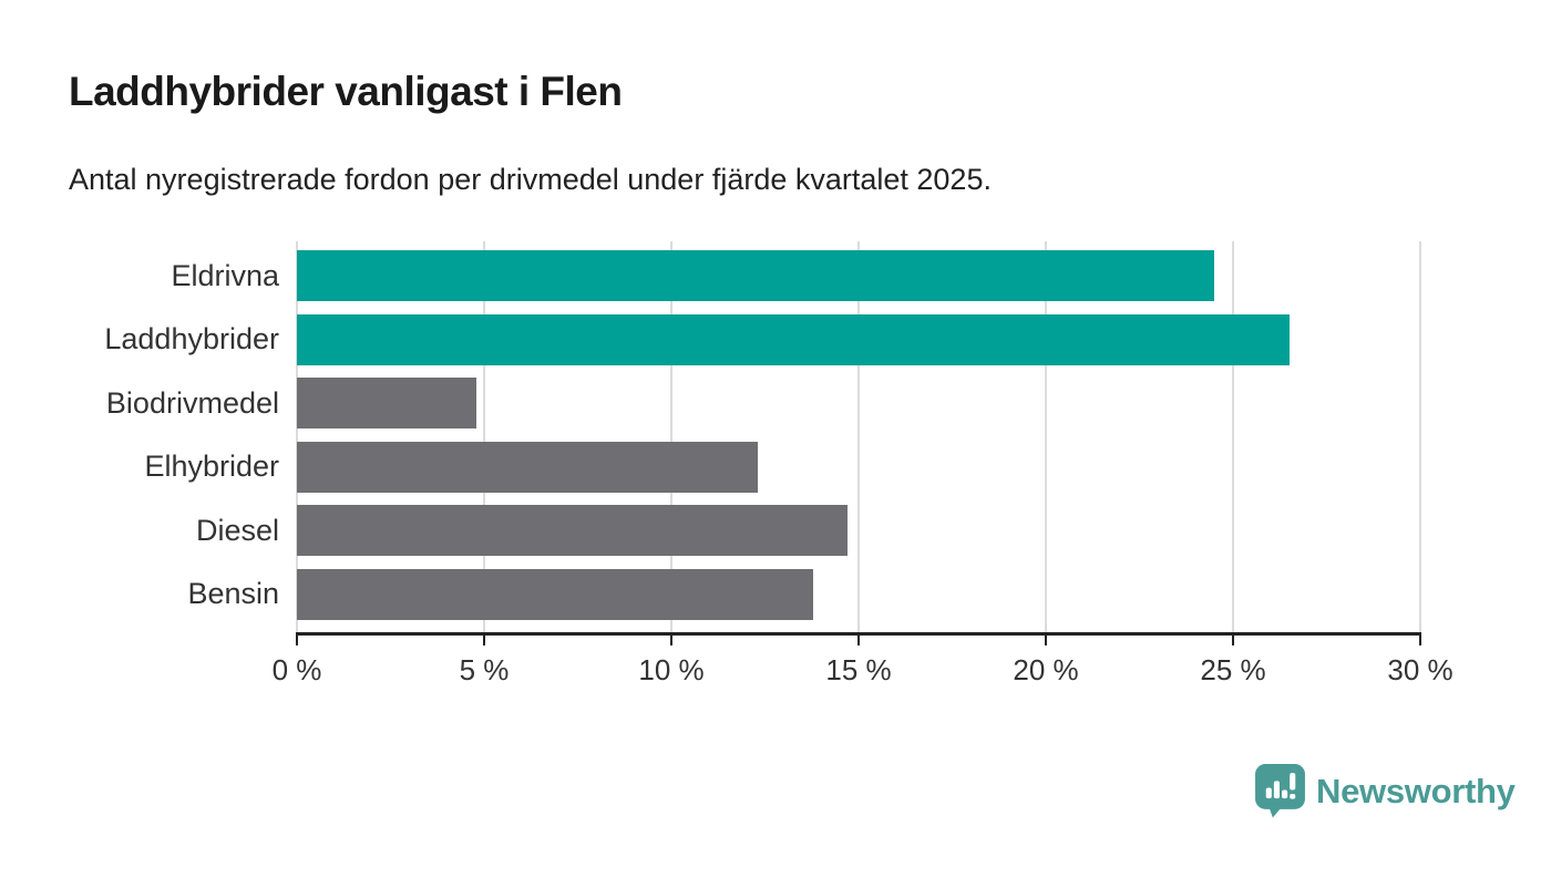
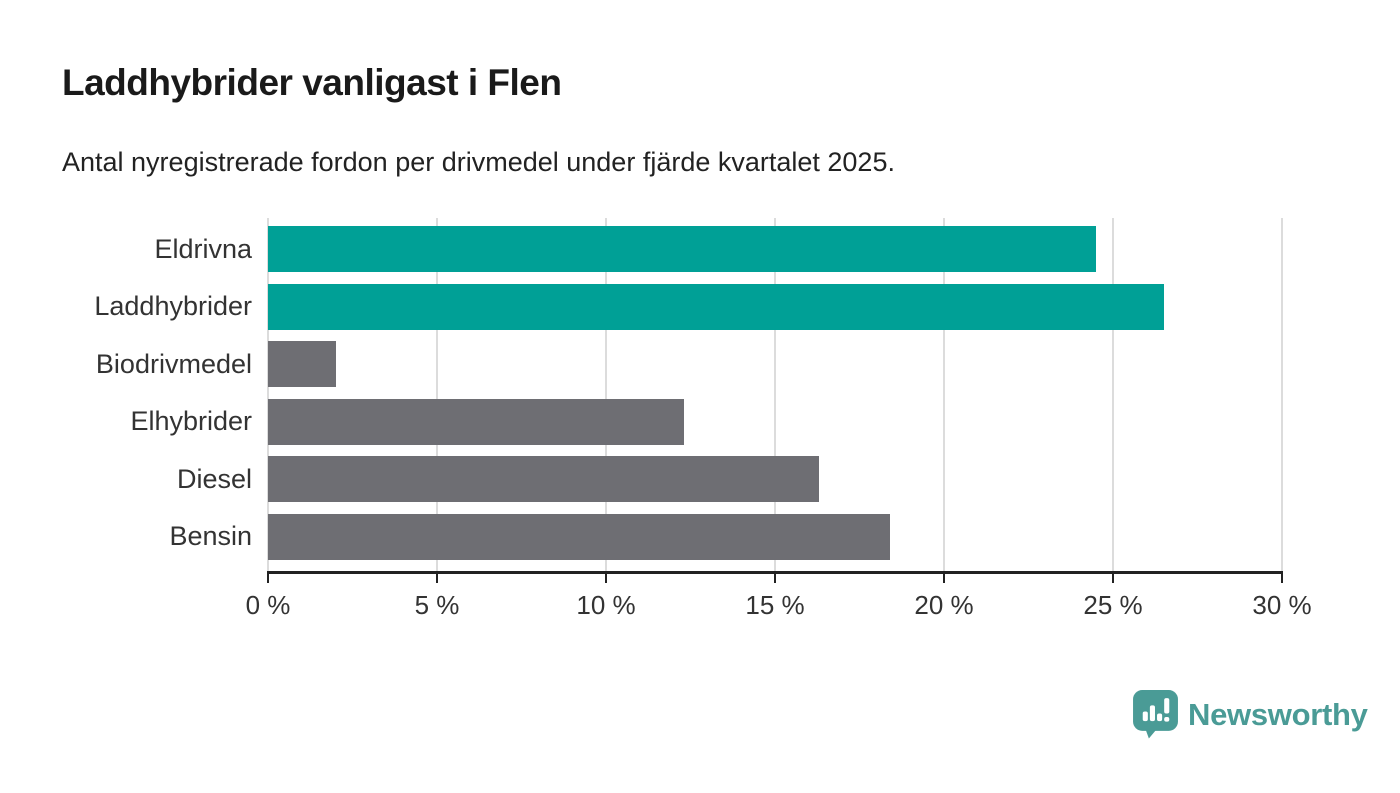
Biodrivmedel: 4.8% -> 2.0%
Diesel: 14.7% -> 16.3%
Bensin: 13.8% -> 18.4%
